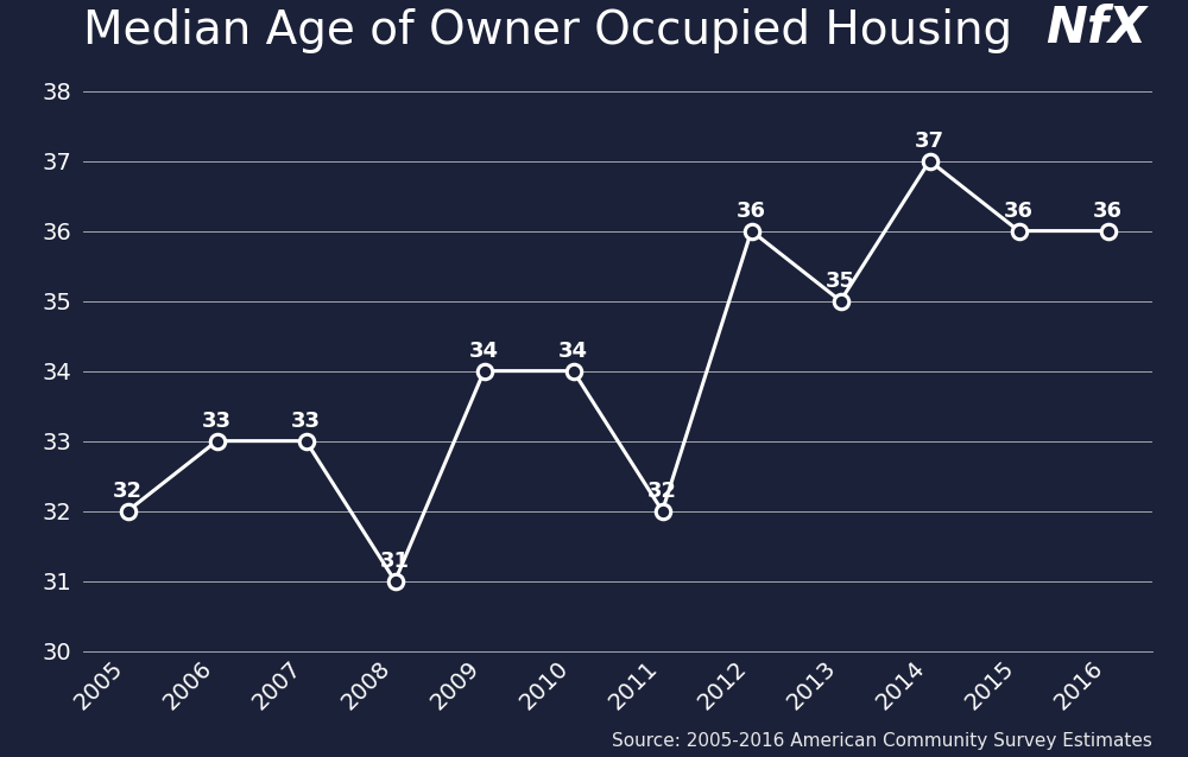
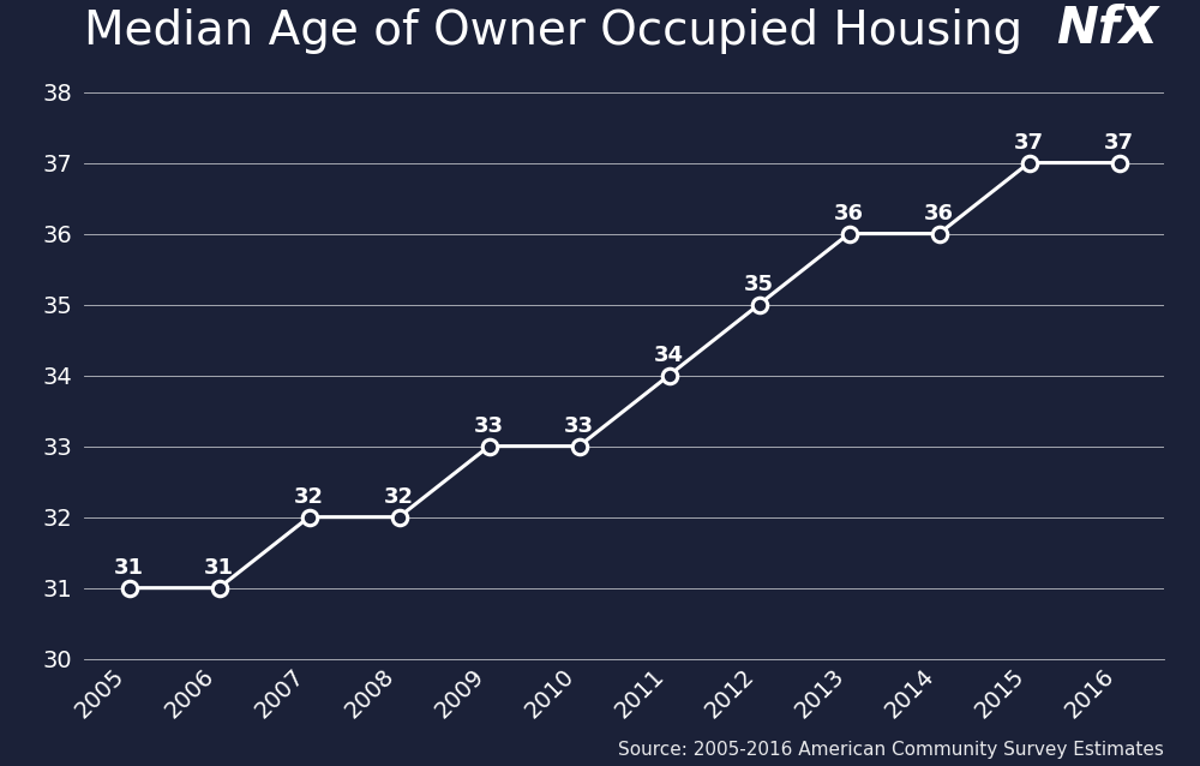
2005: 32 -> 31
2006: 33 -> 31
2007: 33 -> 32
2008: 31 -> 32
2009: 34 -> 33
2010: 34 -> 33
2011: 32 -> 34
2012: 36 -> 35
2013: 35 -> 36
2014: 37 -> 36
2015: 36 -> 37
2016: 36 -> 37
